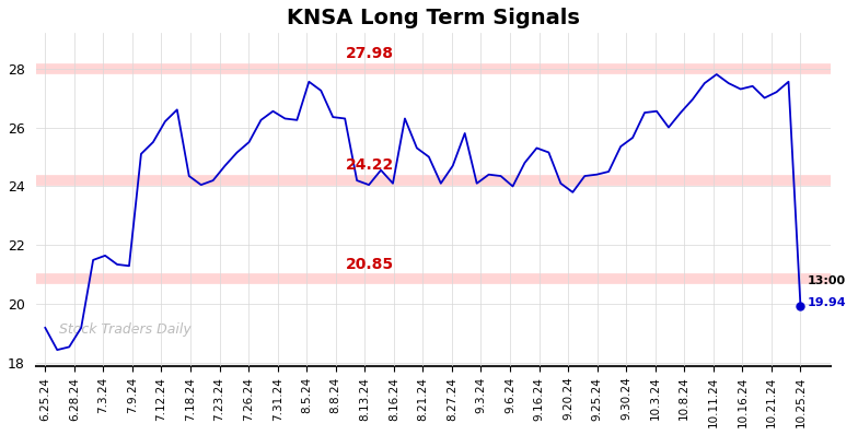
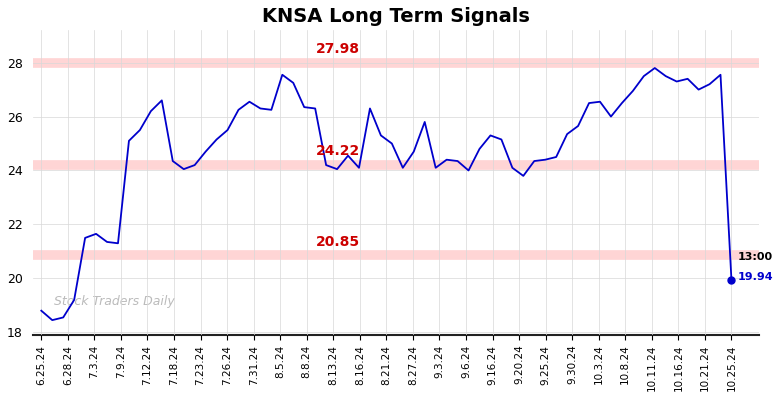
6.25.24: 19.20 -> 18.80
